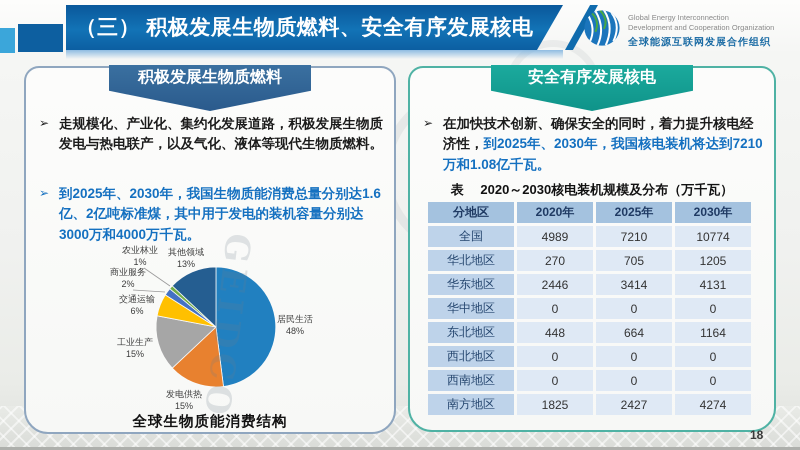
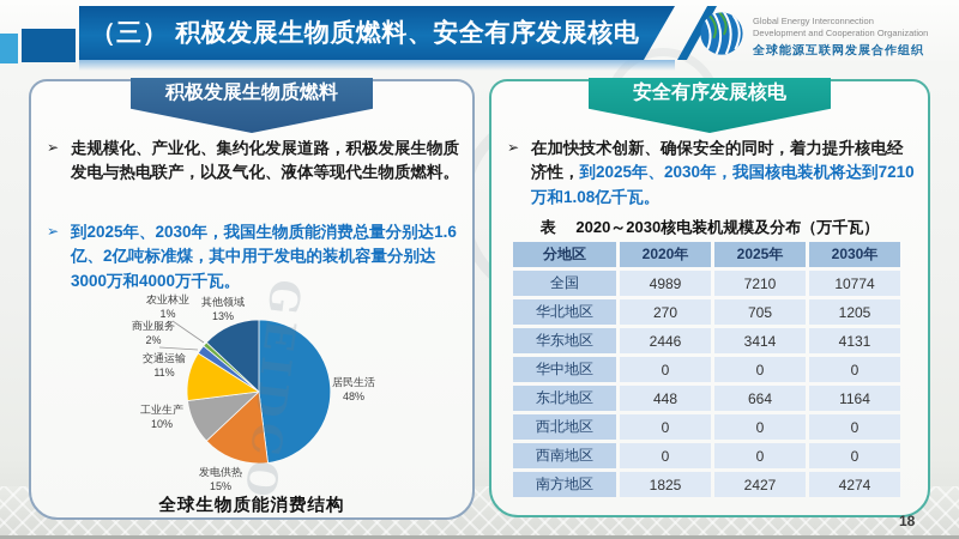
全球生物质能消费结构/工业生产: 15% -> 10%
全球生物质能消费结构/交通运输: 6% -> 11%
